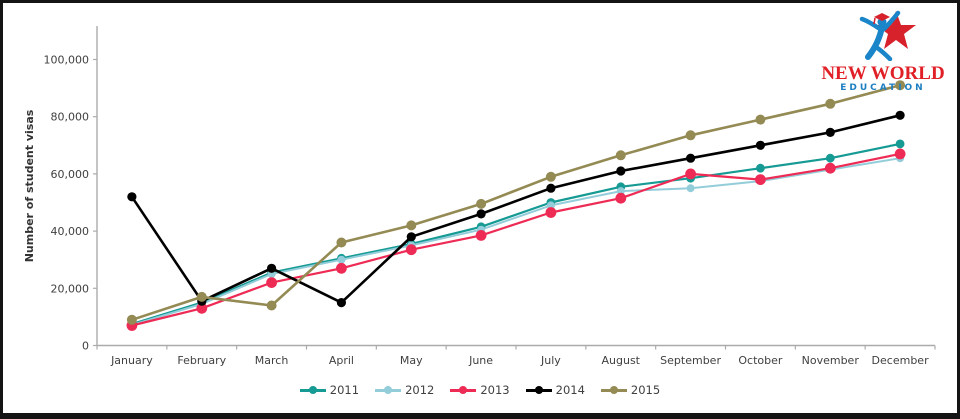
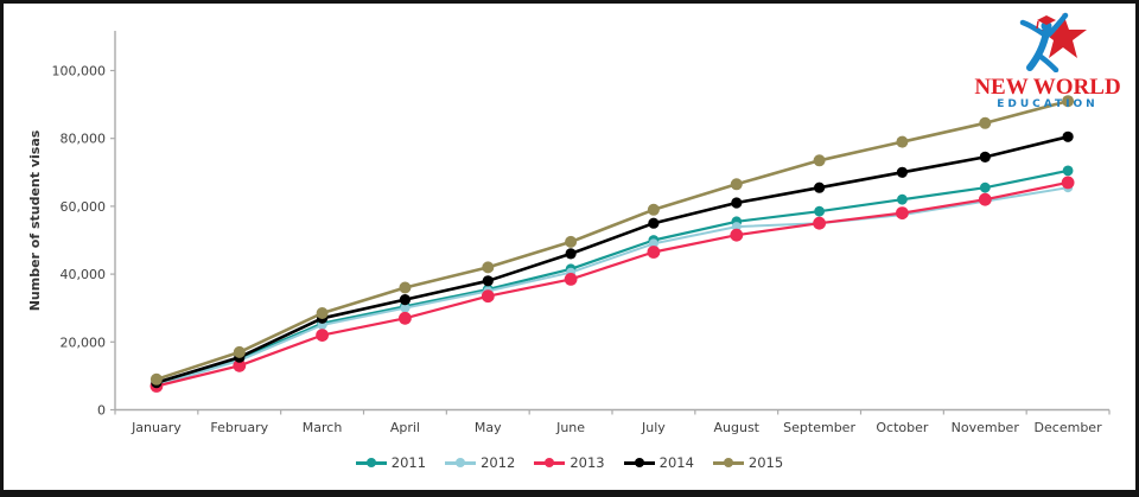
2014/January: 52000 -> 8000
2015/March: 14000 -> 28000
2014/April: 15000 -> 32000
2013/September: 60000 -> 55000
